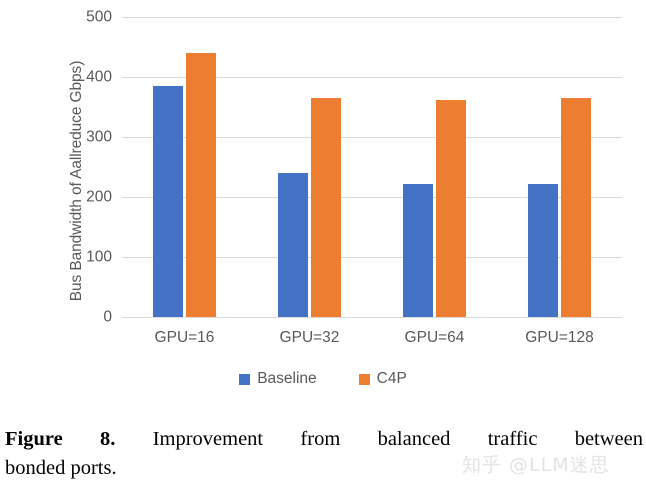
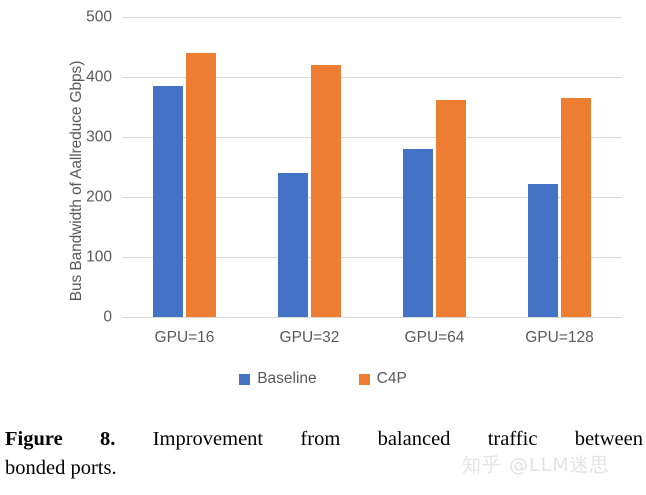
C4P/GPU=32: 360 -> 420
Baseline/GPU=64: 220 -> 280
